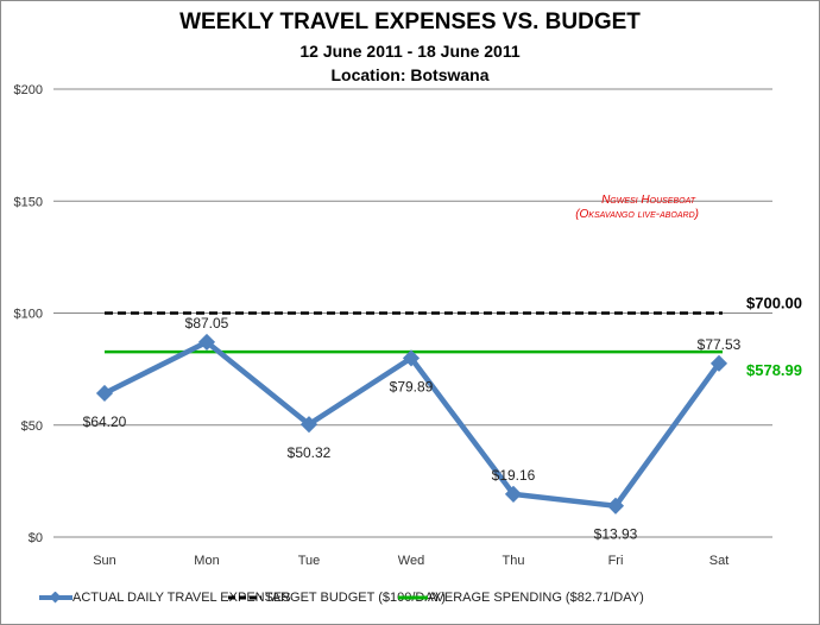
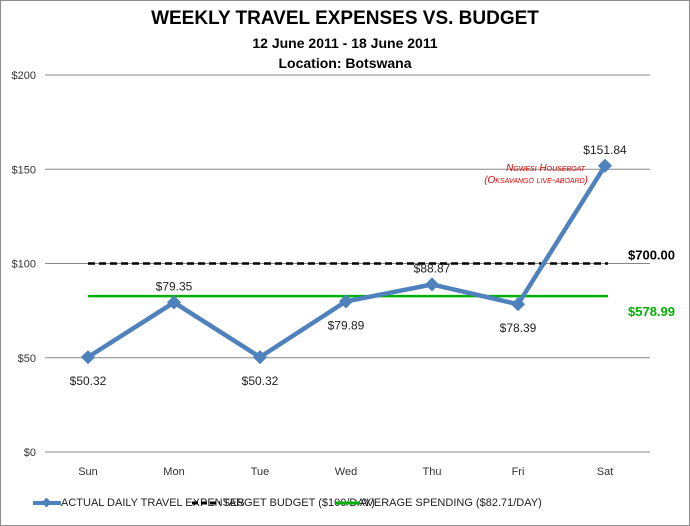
ACTUAL DAILY TRAVEL EXPENSES/Sun: $64.20 -> $50.32
ACTUAL DAILY TRAVEL EXPENSES/Mon: $87.05 -> $79.35
ACTUAL DAILY TRAVEL EXPENSES/Thu: $19.16 -> $88.87
ACTUAL DAILY TRAVEL EXPENSES/Fri: $13.93 -> $78.39
ACTUAL DAILY TRAVEL EXPENSES/Sat: $77.53 -> $151.84
